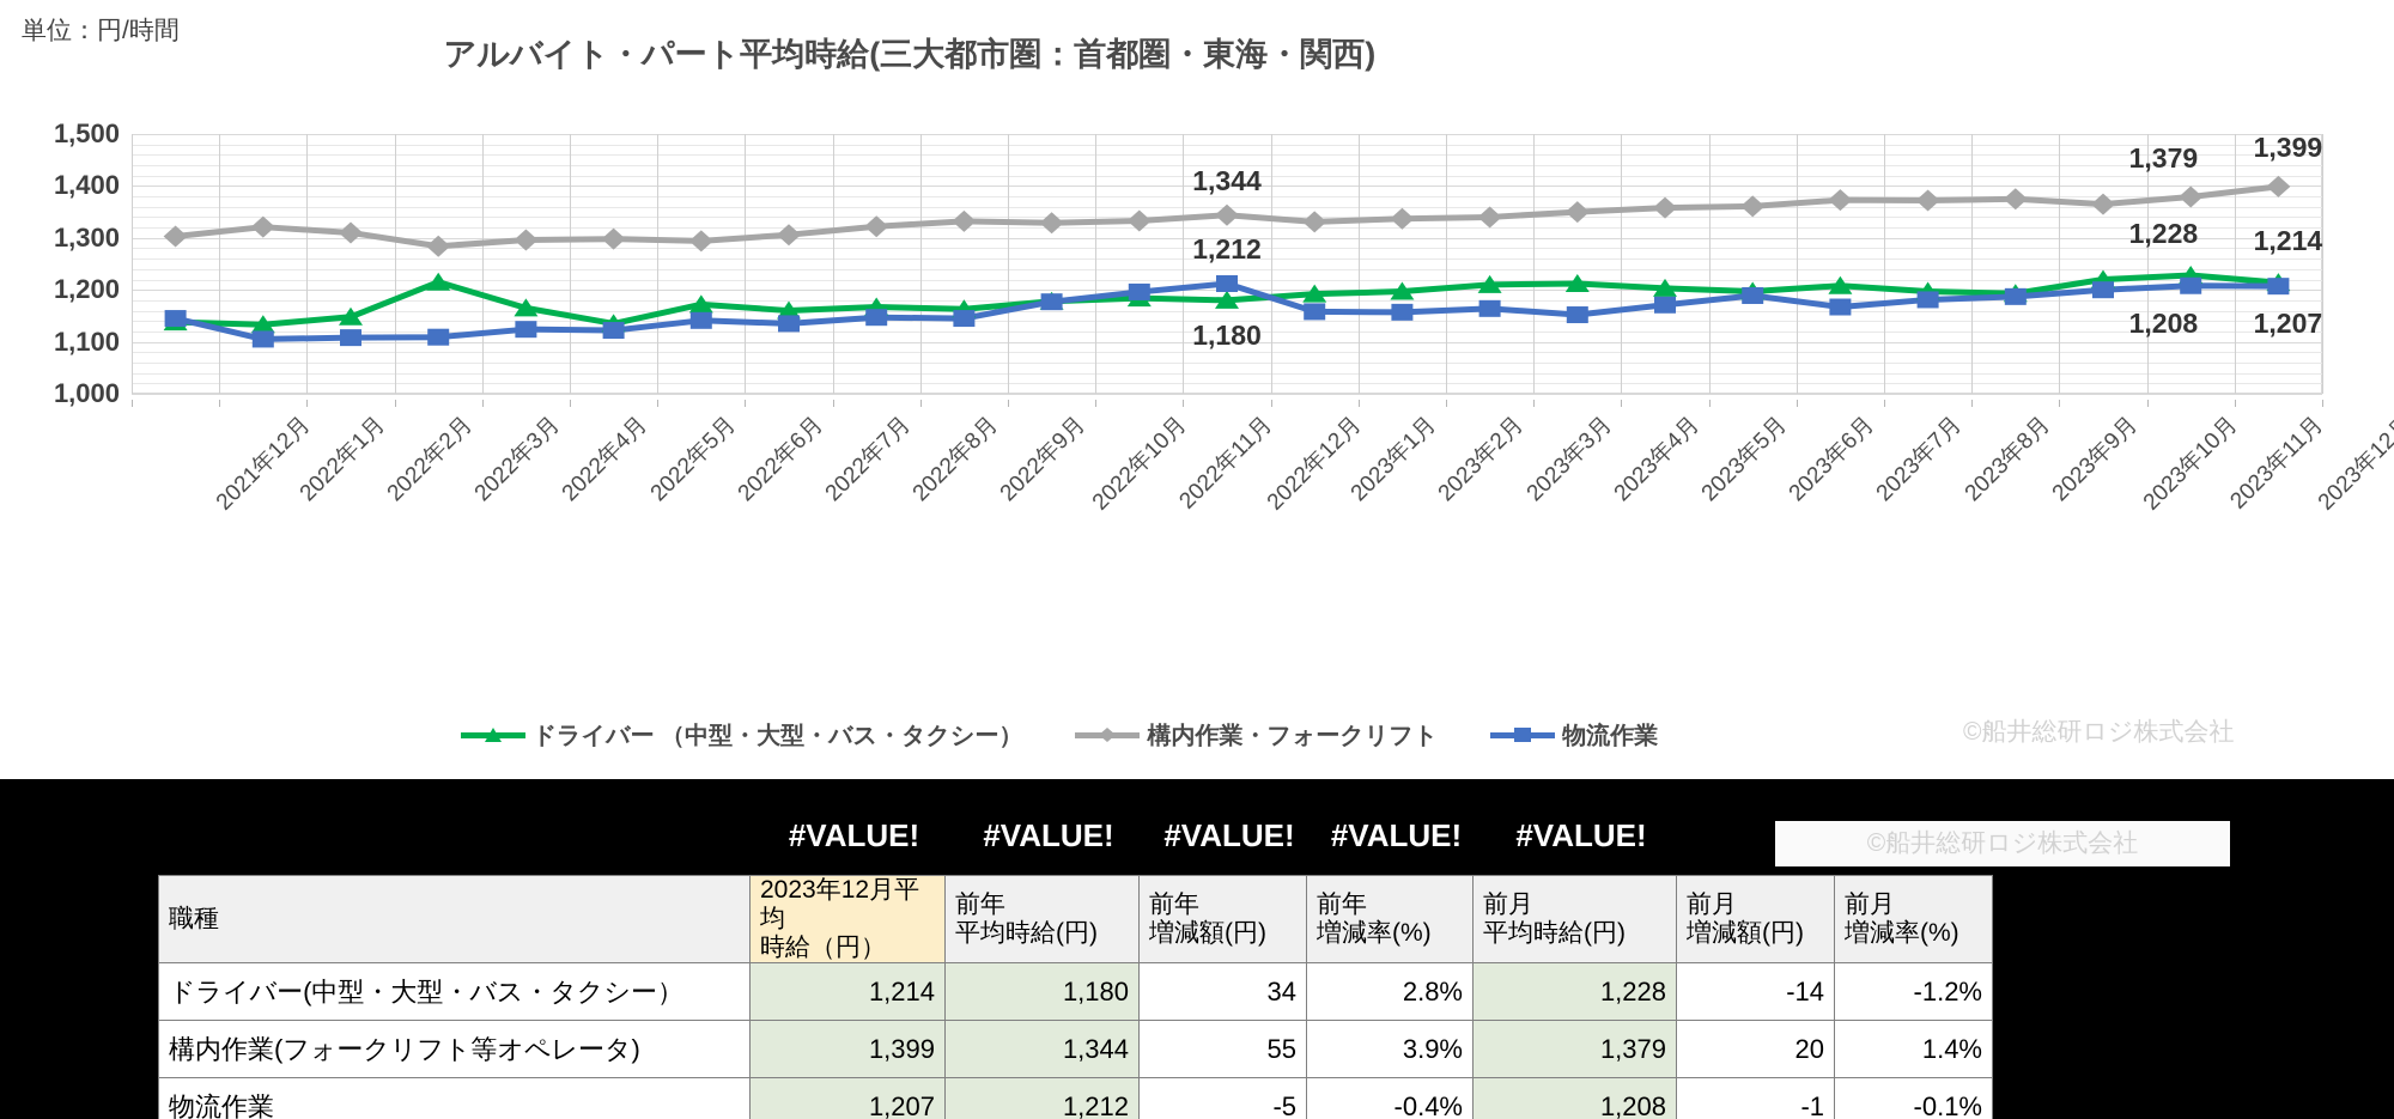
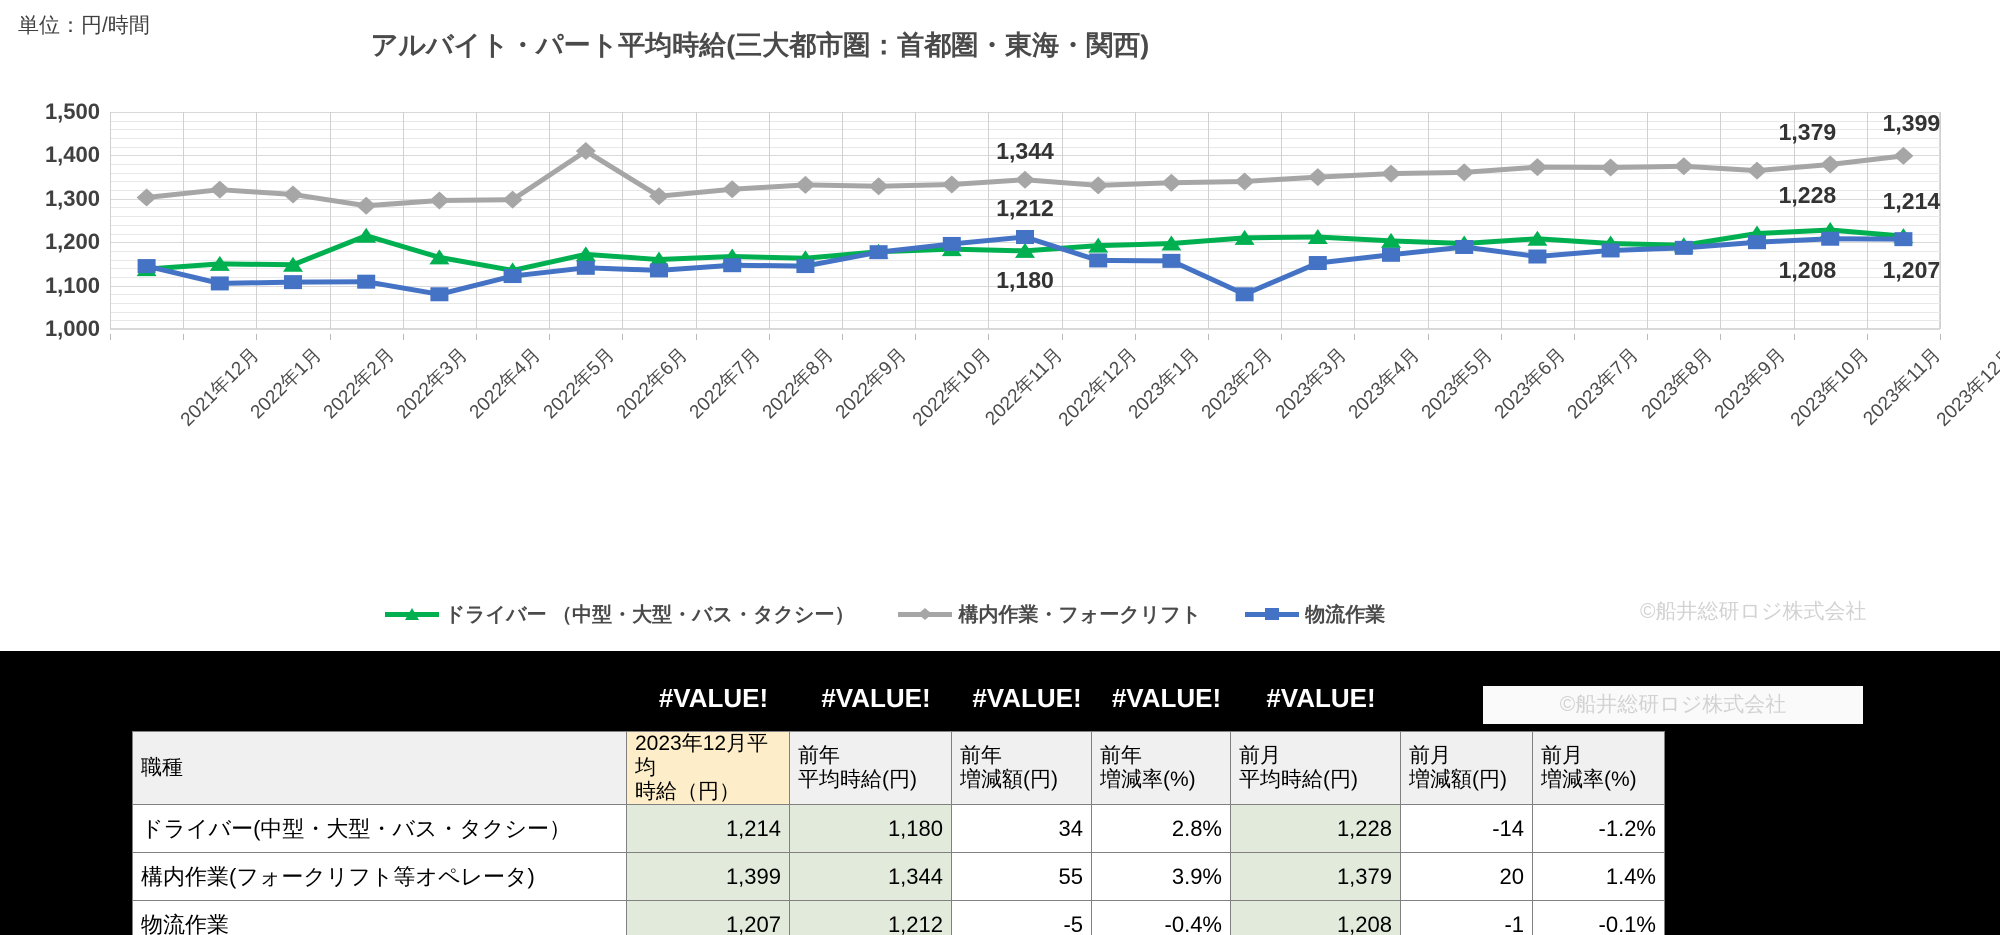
ドライバー （中型・大型・バス・タクシー）/2022年1月: 1130 -> 1150
物流作業/2022年4月: 1120 -> 1080
構内作業・フォークリフト/2022年6月: 1290 -> 1410
物流作業/2023年3月: 1160 -> 1080
